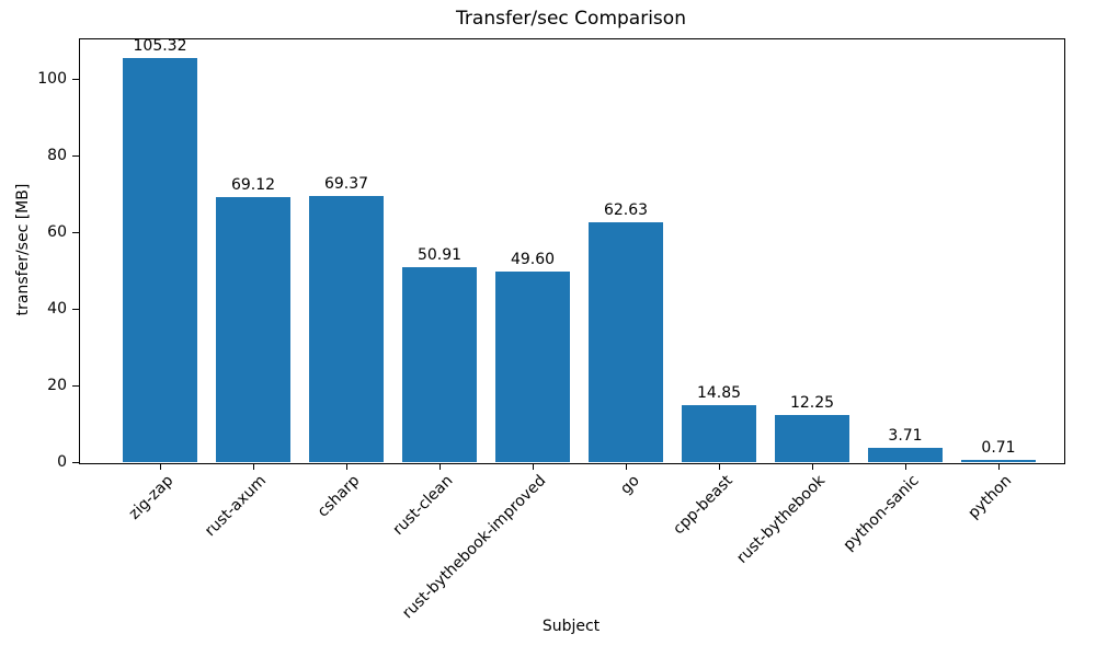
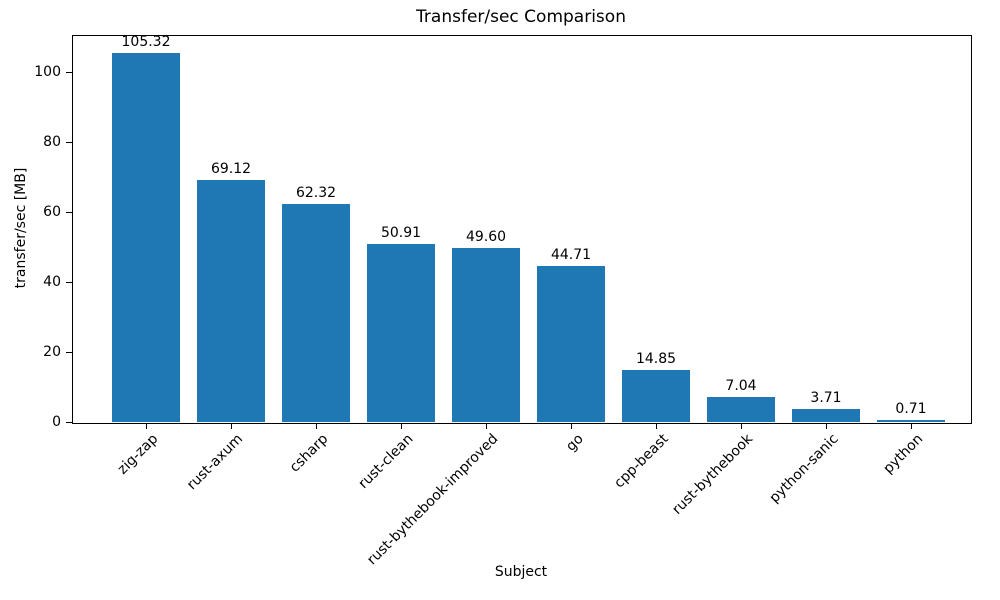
csharp: 69.37 -> 62.32
go: 62.63 -> 44.71
rust-bythebook: 12.25 -> 7.04
